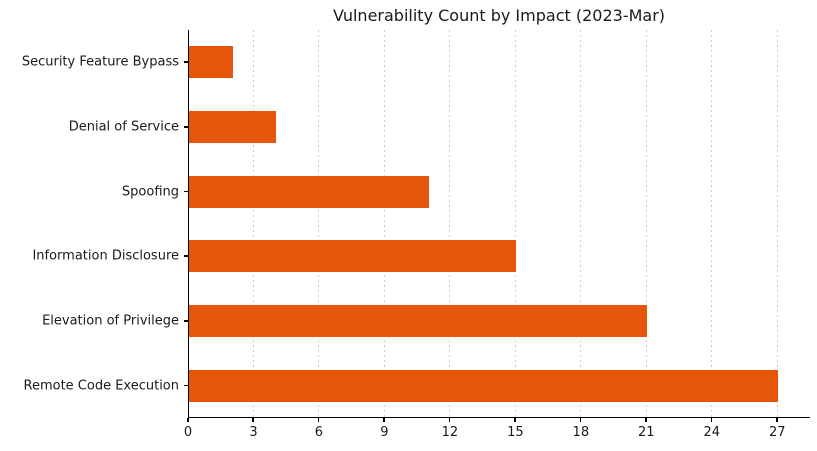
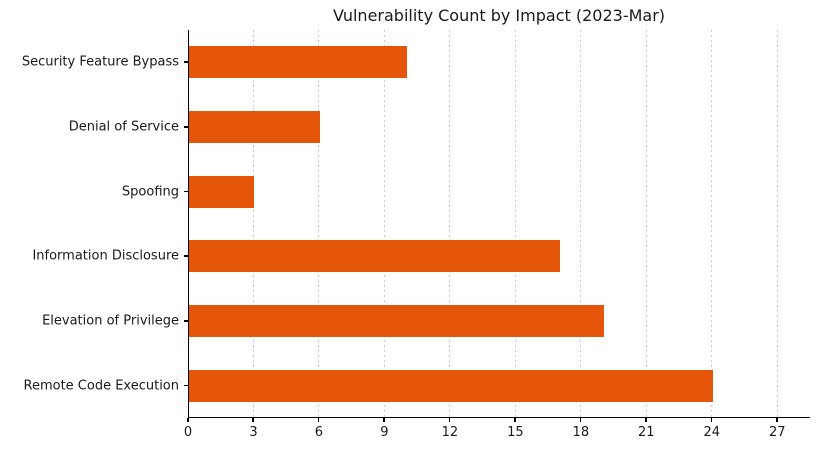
Security Feature Bypass: 2 -> 10
Denial of Service: 4 -> 6
Spoofing: 11 -> 3
Information Disclosure: 15 -> 17
Elevation of Privilege: 21 -> 19
Remote Code Execution: 27 -> 24
